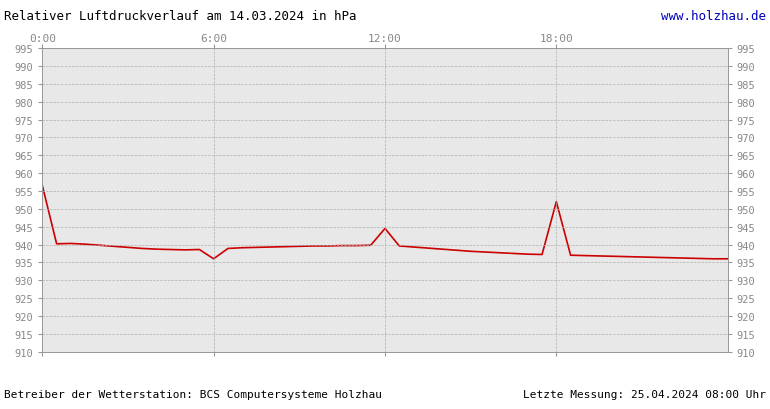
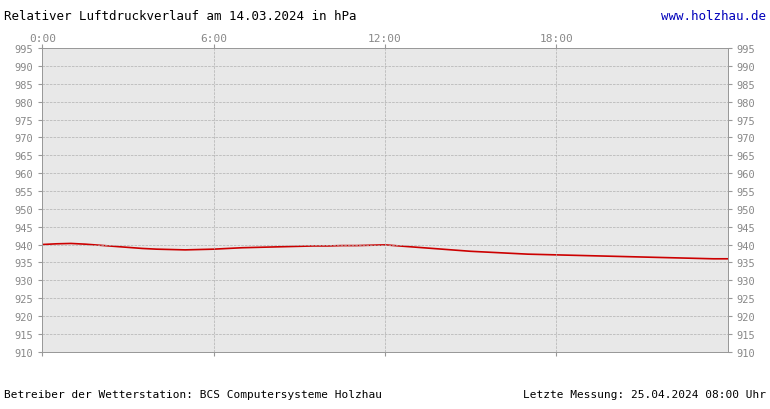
0:00: 956.5 -> 940.0
6:00: 936.0 -> 938.7
12:00: 944.5 -> 939.9
18:00: 952.0 -> 937.1
